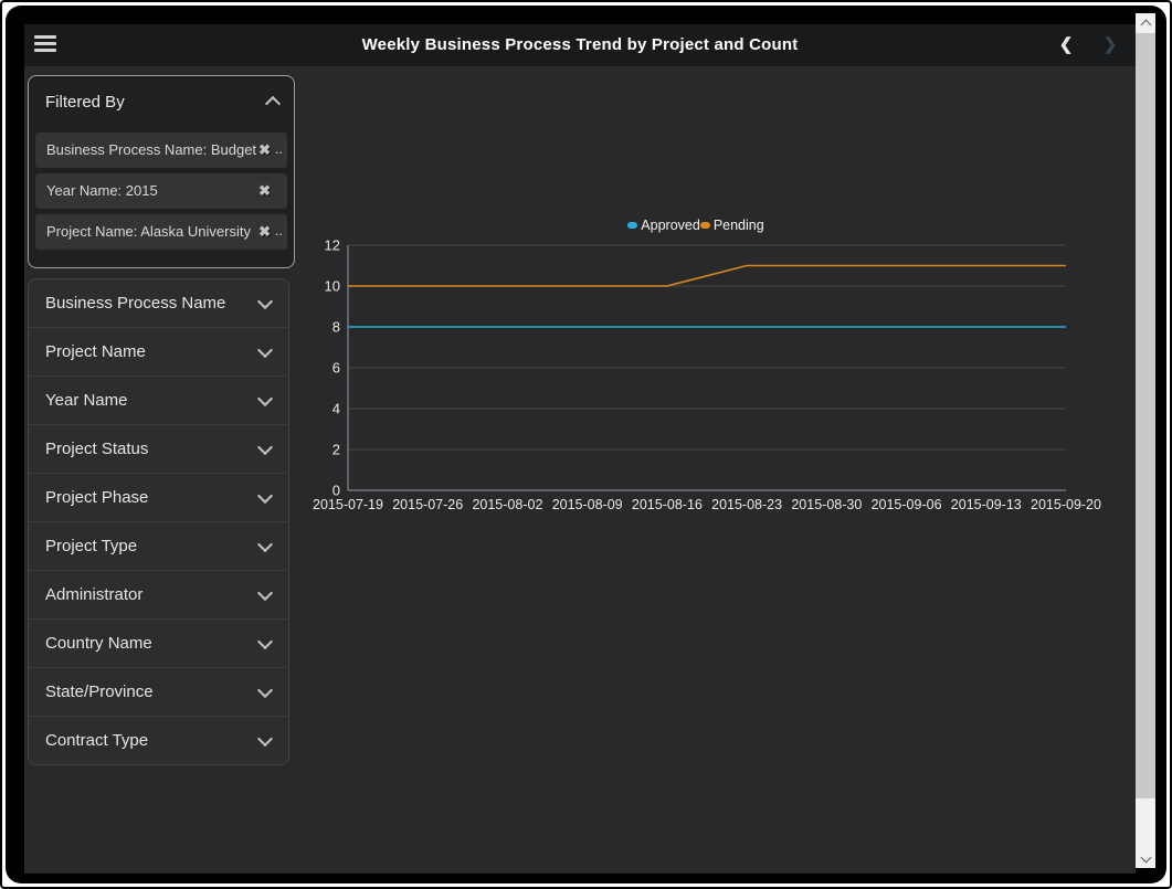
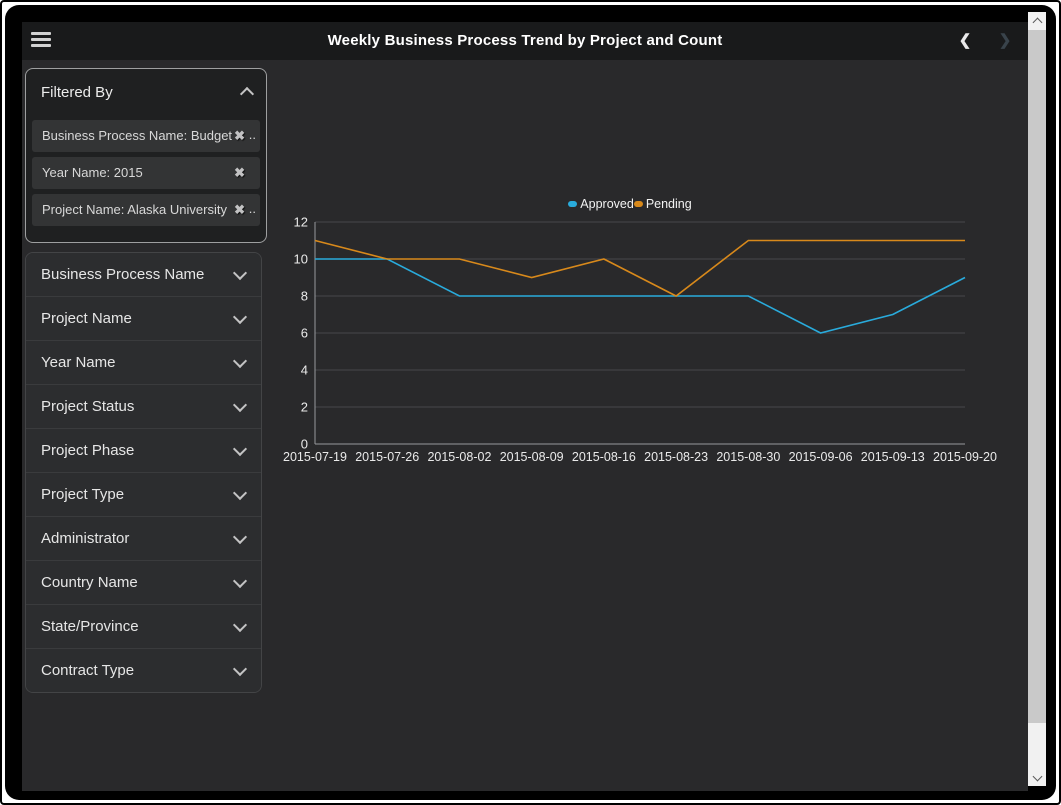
Approved/2015-07-19: 8 -> 10
Pending/2015-07-19: 10 -> 11
Approved/2015-07-26: 8 -> 10
Pending/2015-08-09: 10 -> 9
Pending/2015-08-23: 11 -> 8
Approved/2015-09-06: 8 -> 6
Approved/2015-09-13: 8 -> 7
Approved/2015-09-20: 8 -> 9
